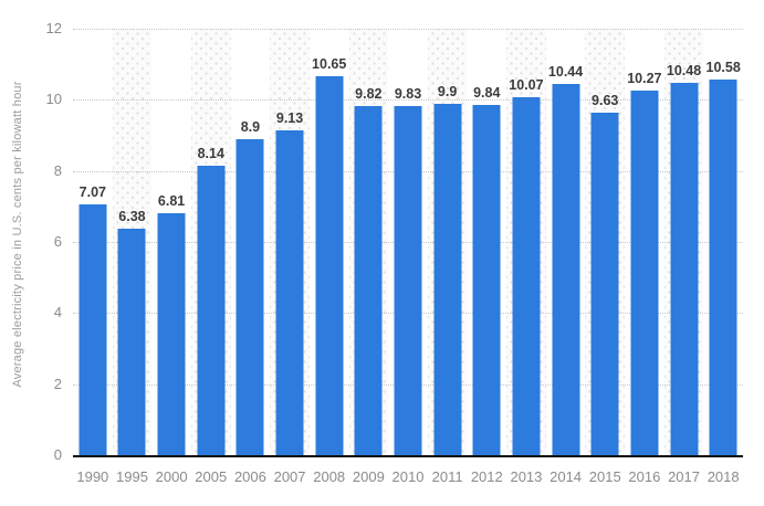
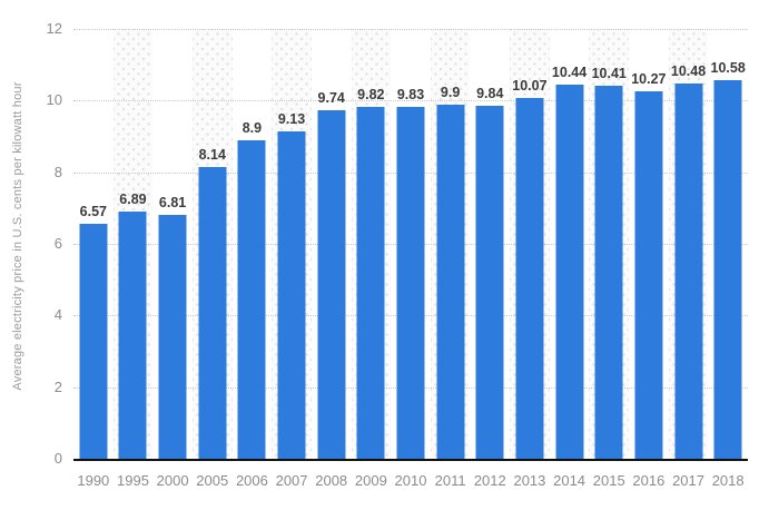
1990: 7.07 -> 6.57
1995: 6.38 -> 6.89
2008: 10.65 -> 9.74
2015: 9.63 -> 10.41
